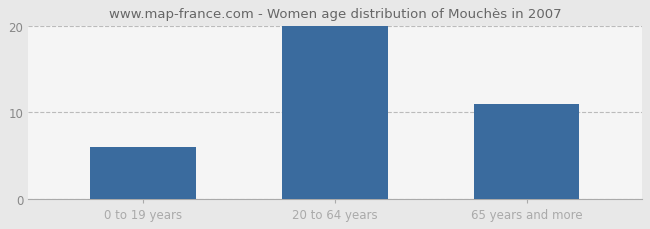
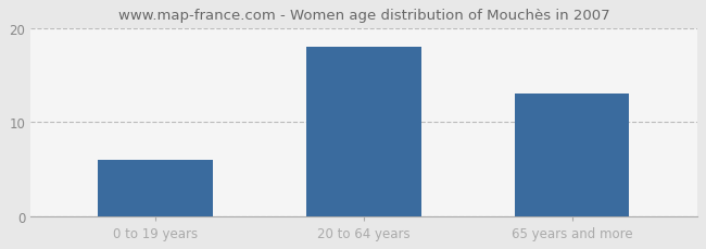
20 to 64 years: 20 -> 18
65 years and more: 11 -> 13
